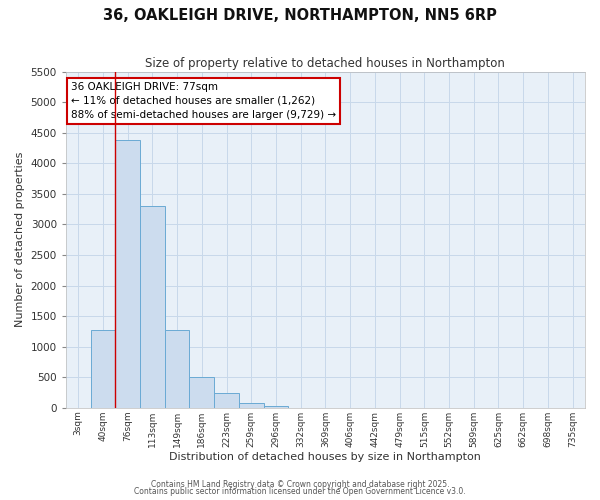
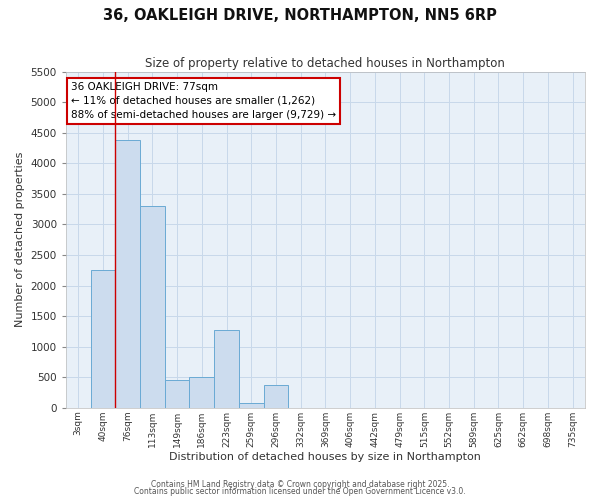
40sqm: 1270 -> 2260
149sqm: 1280 -> 460
223sqm: 240 -> 1280
296sqm: 30 -> 380
